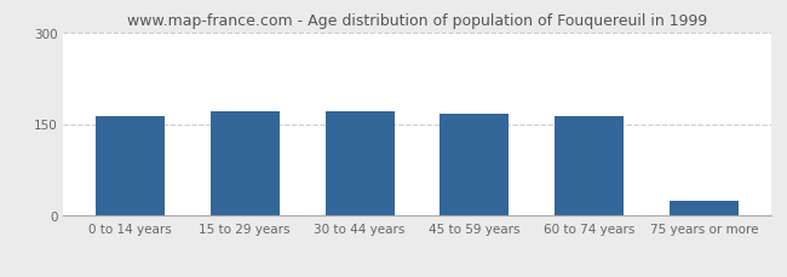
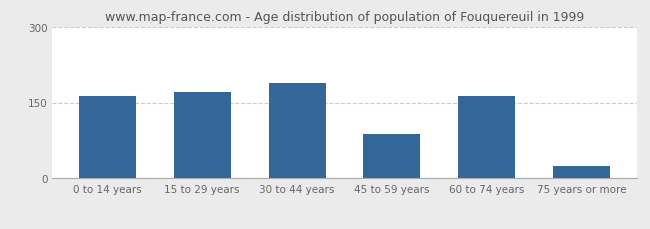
30 to 44 years: 170 -> 188
45 to 59 years: 167 -> 88
